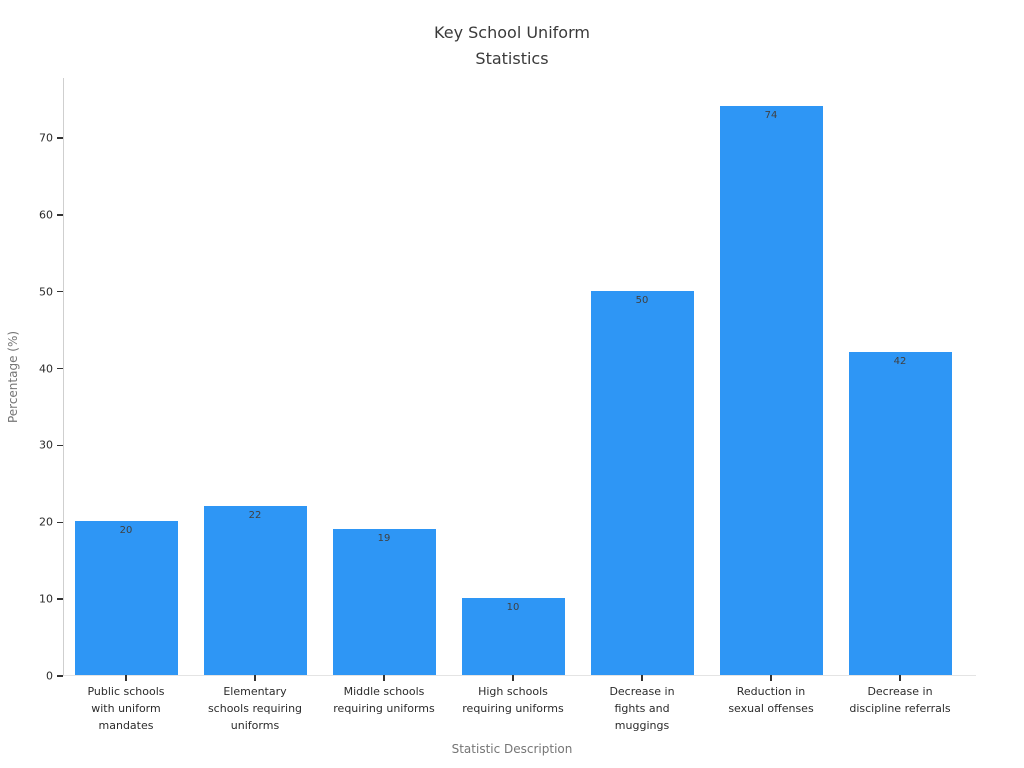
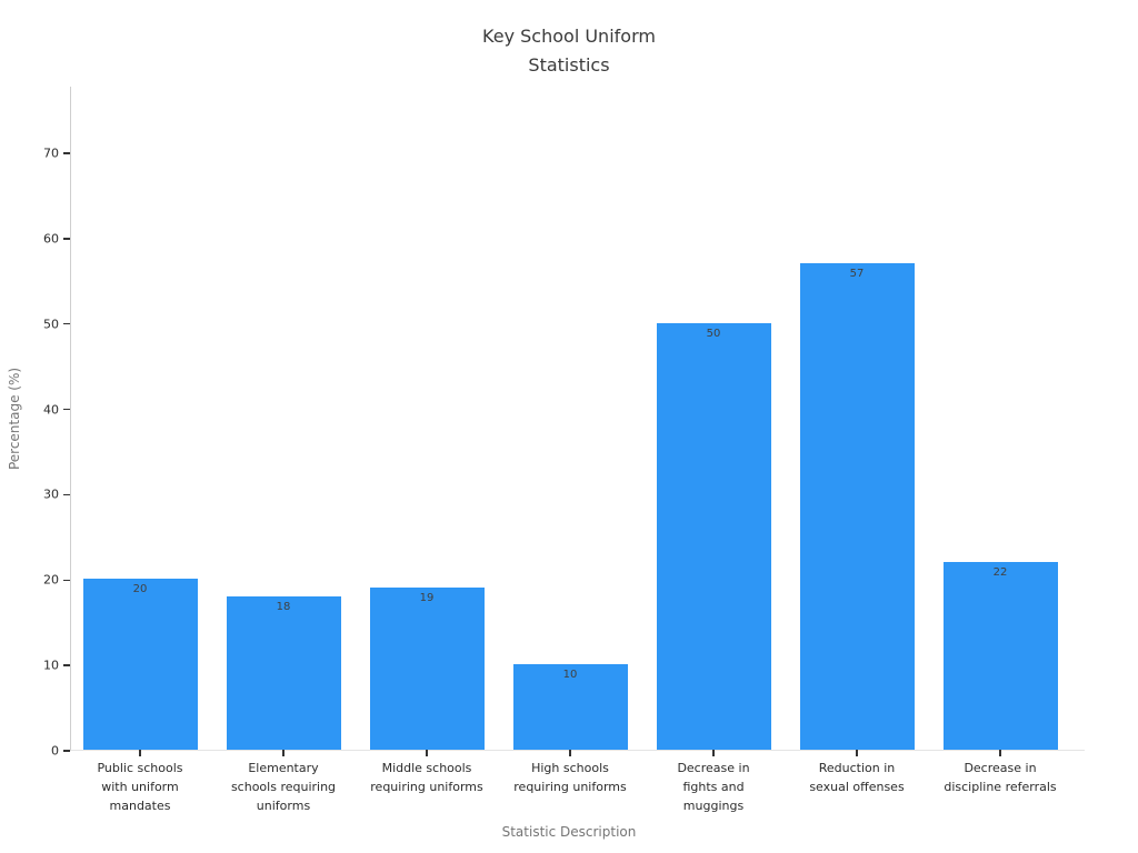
Elementary schools requiring uniforms: 22 -> 18
Reduction in sexual offenses: 74 -> 57
Decrease in discipline referrals: 42 -> 22
